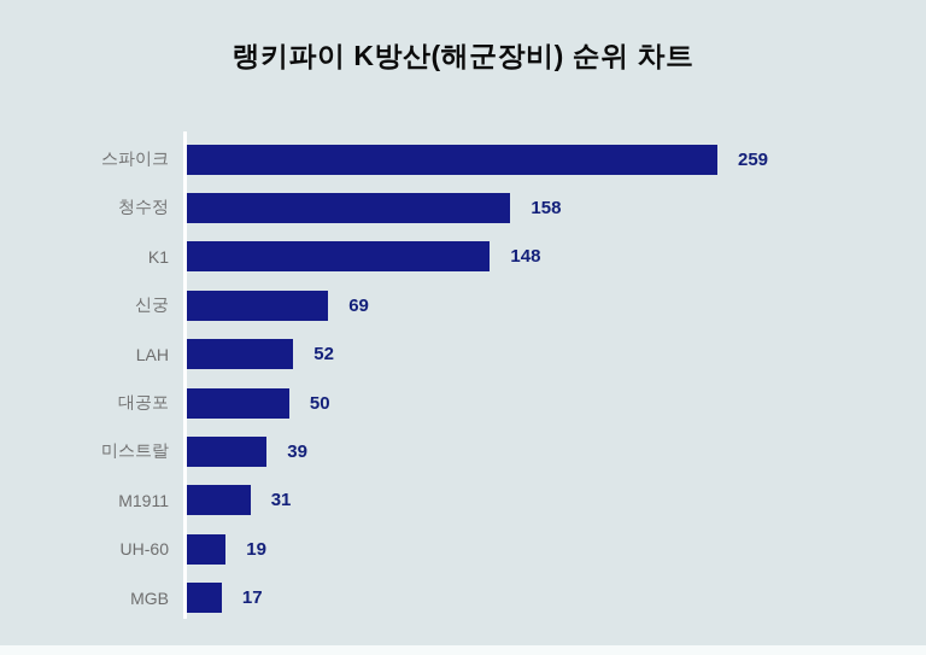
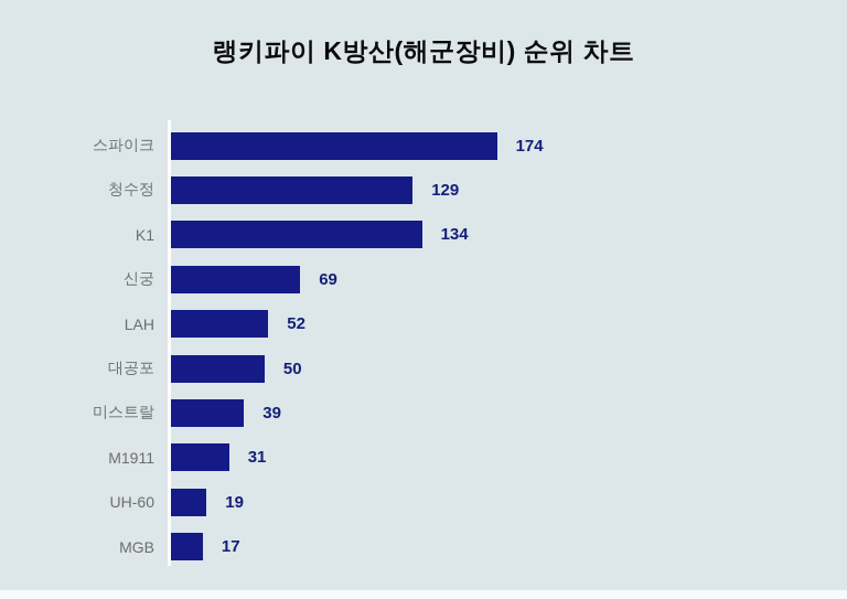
스파이크: 259 -> 174
청수정: 158 -> 129
K1: 148 -> 134
